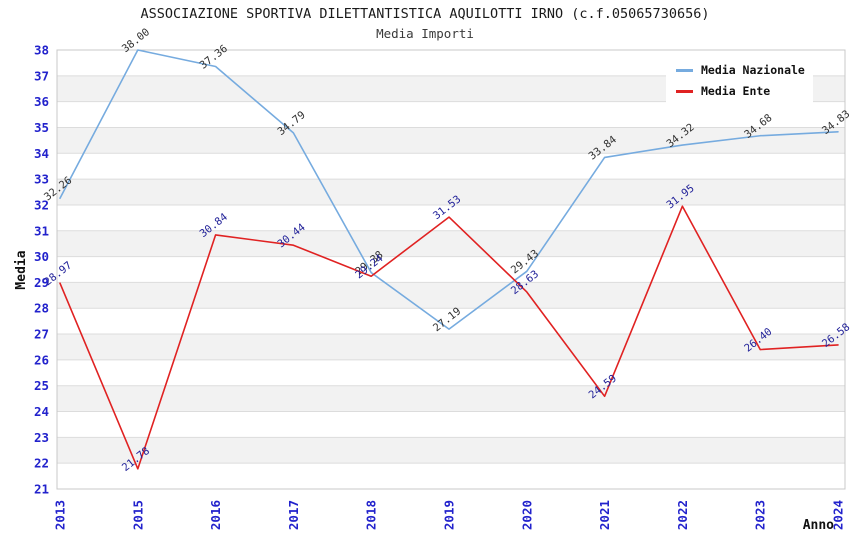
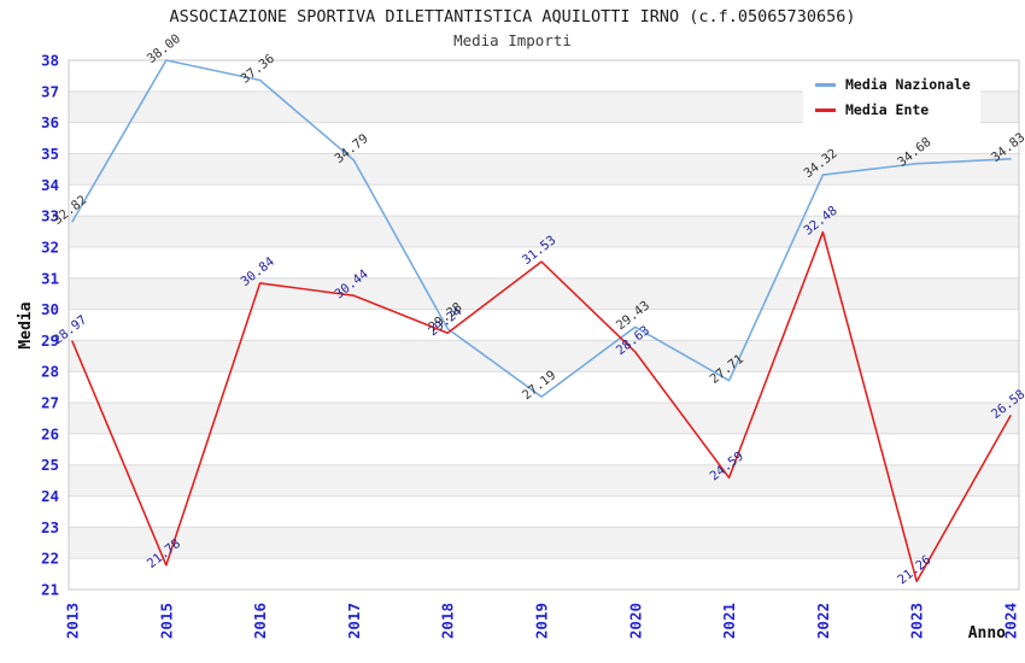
Media Nazionale/2013: 32.26 -> 32.82
Media Nazionale/2021: 33.84 -> 27.71
Media Ente/2022: 31.95 -> 32.48
Media Ente/2023: 26.40 -> 21.26
